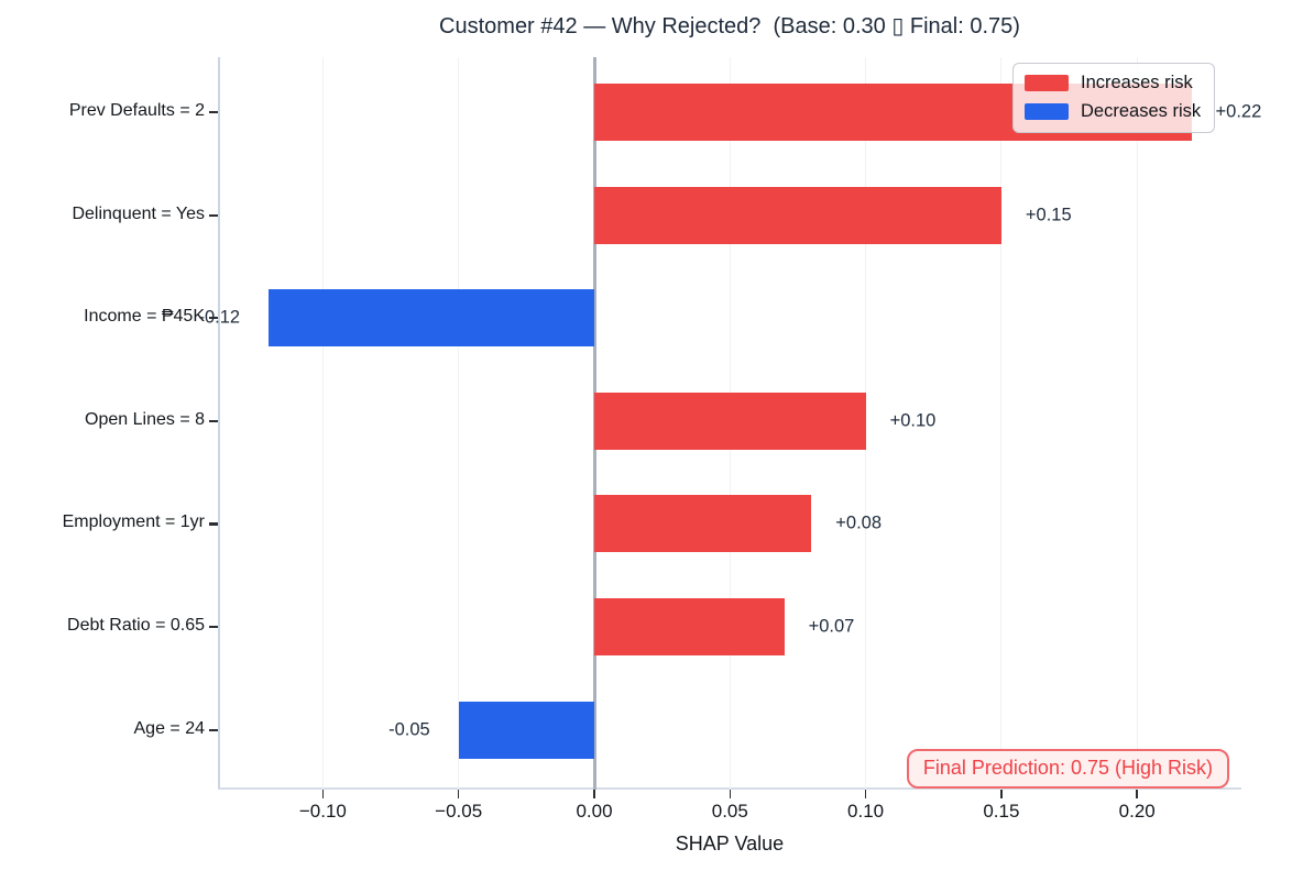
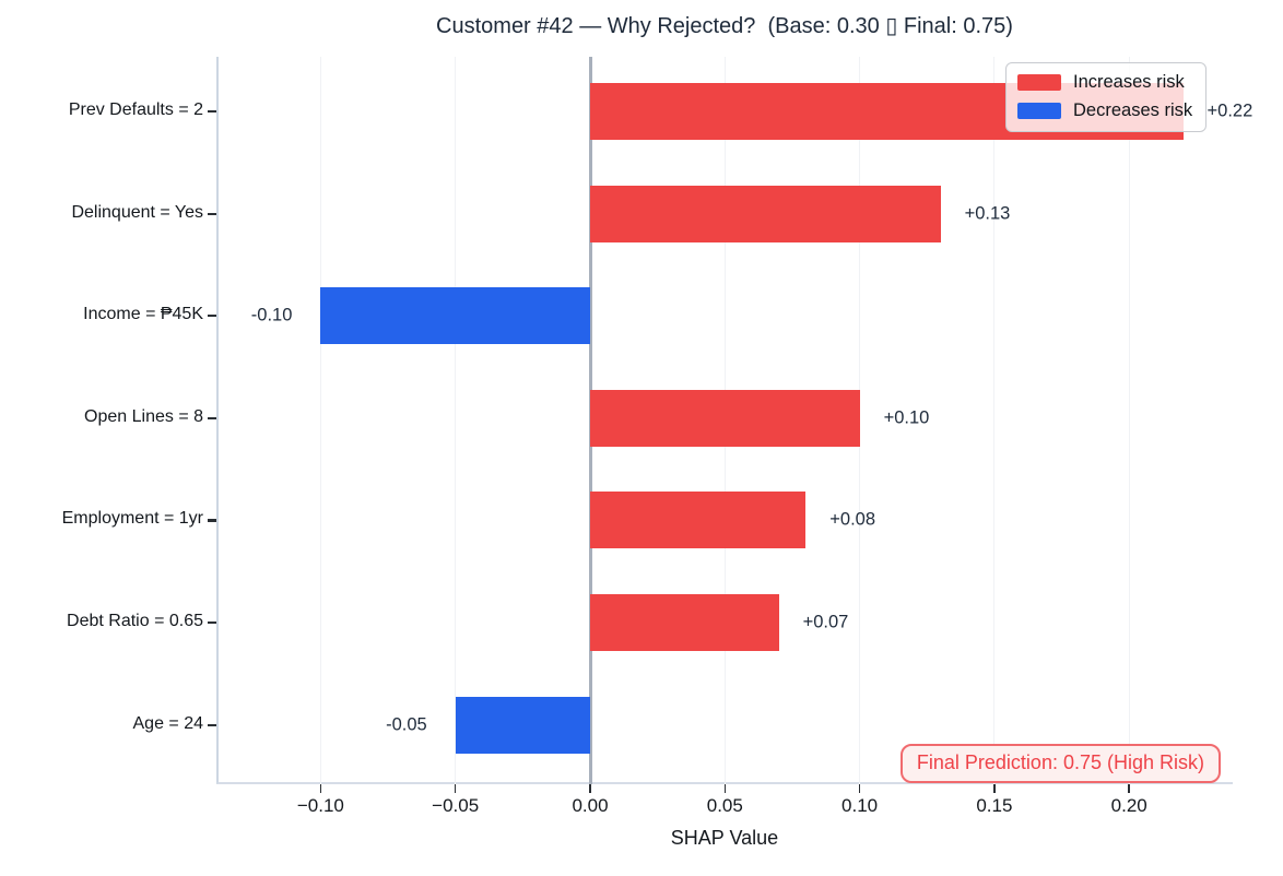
Delinquent = Yes: +0.15 -> +0.13
Income = ₱45K: -0.12 -> -0.10
